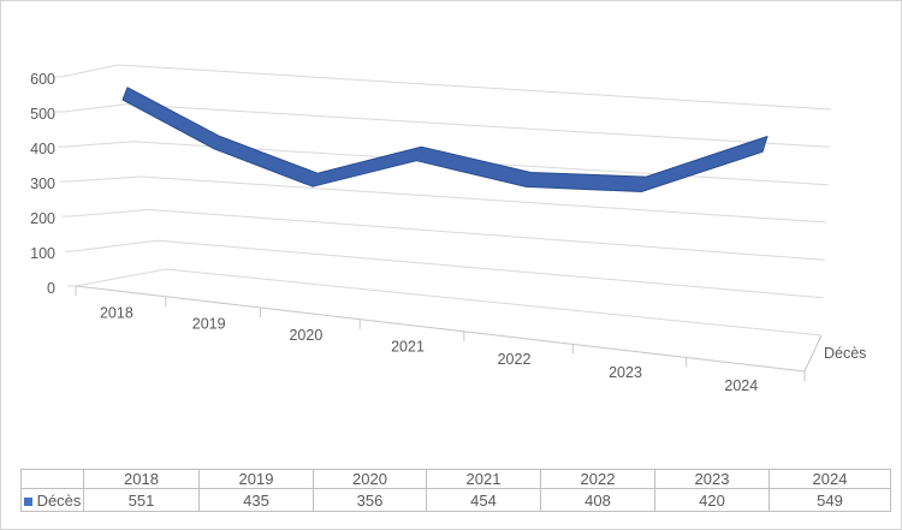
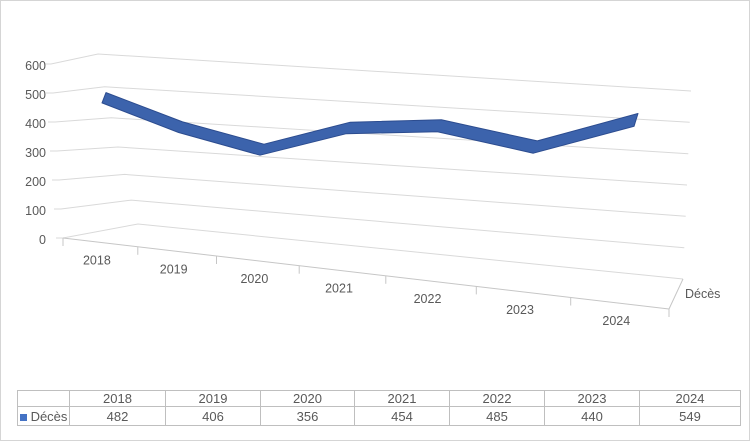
2018: 551 -> 482
2019: 435 -> 406
2022: 408 -> 485
2023: 420 -> 440
